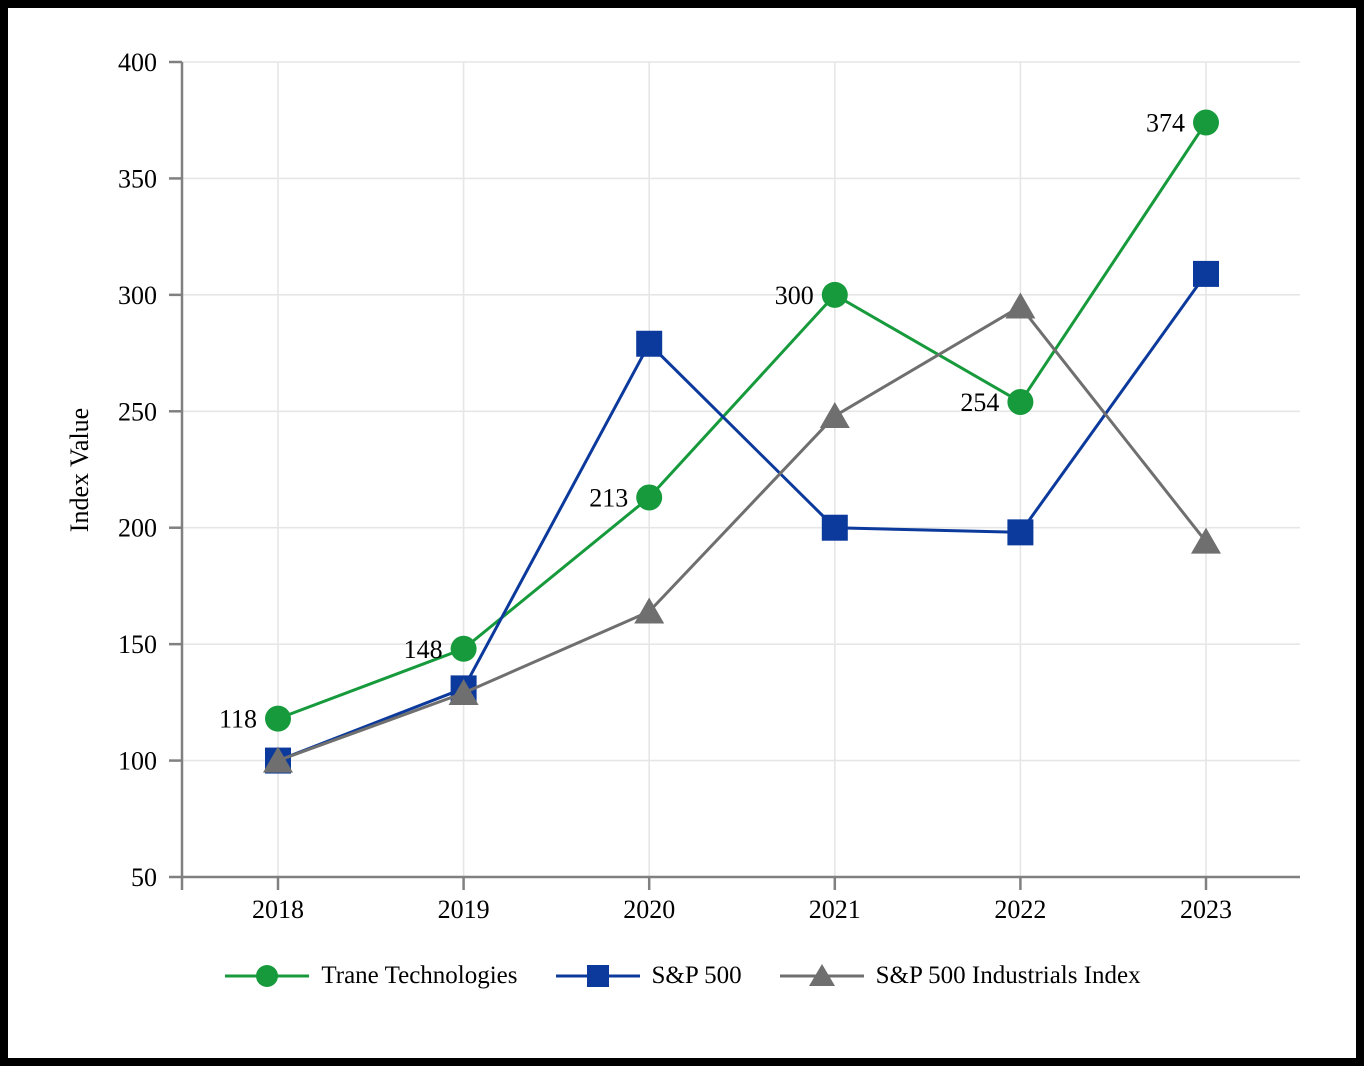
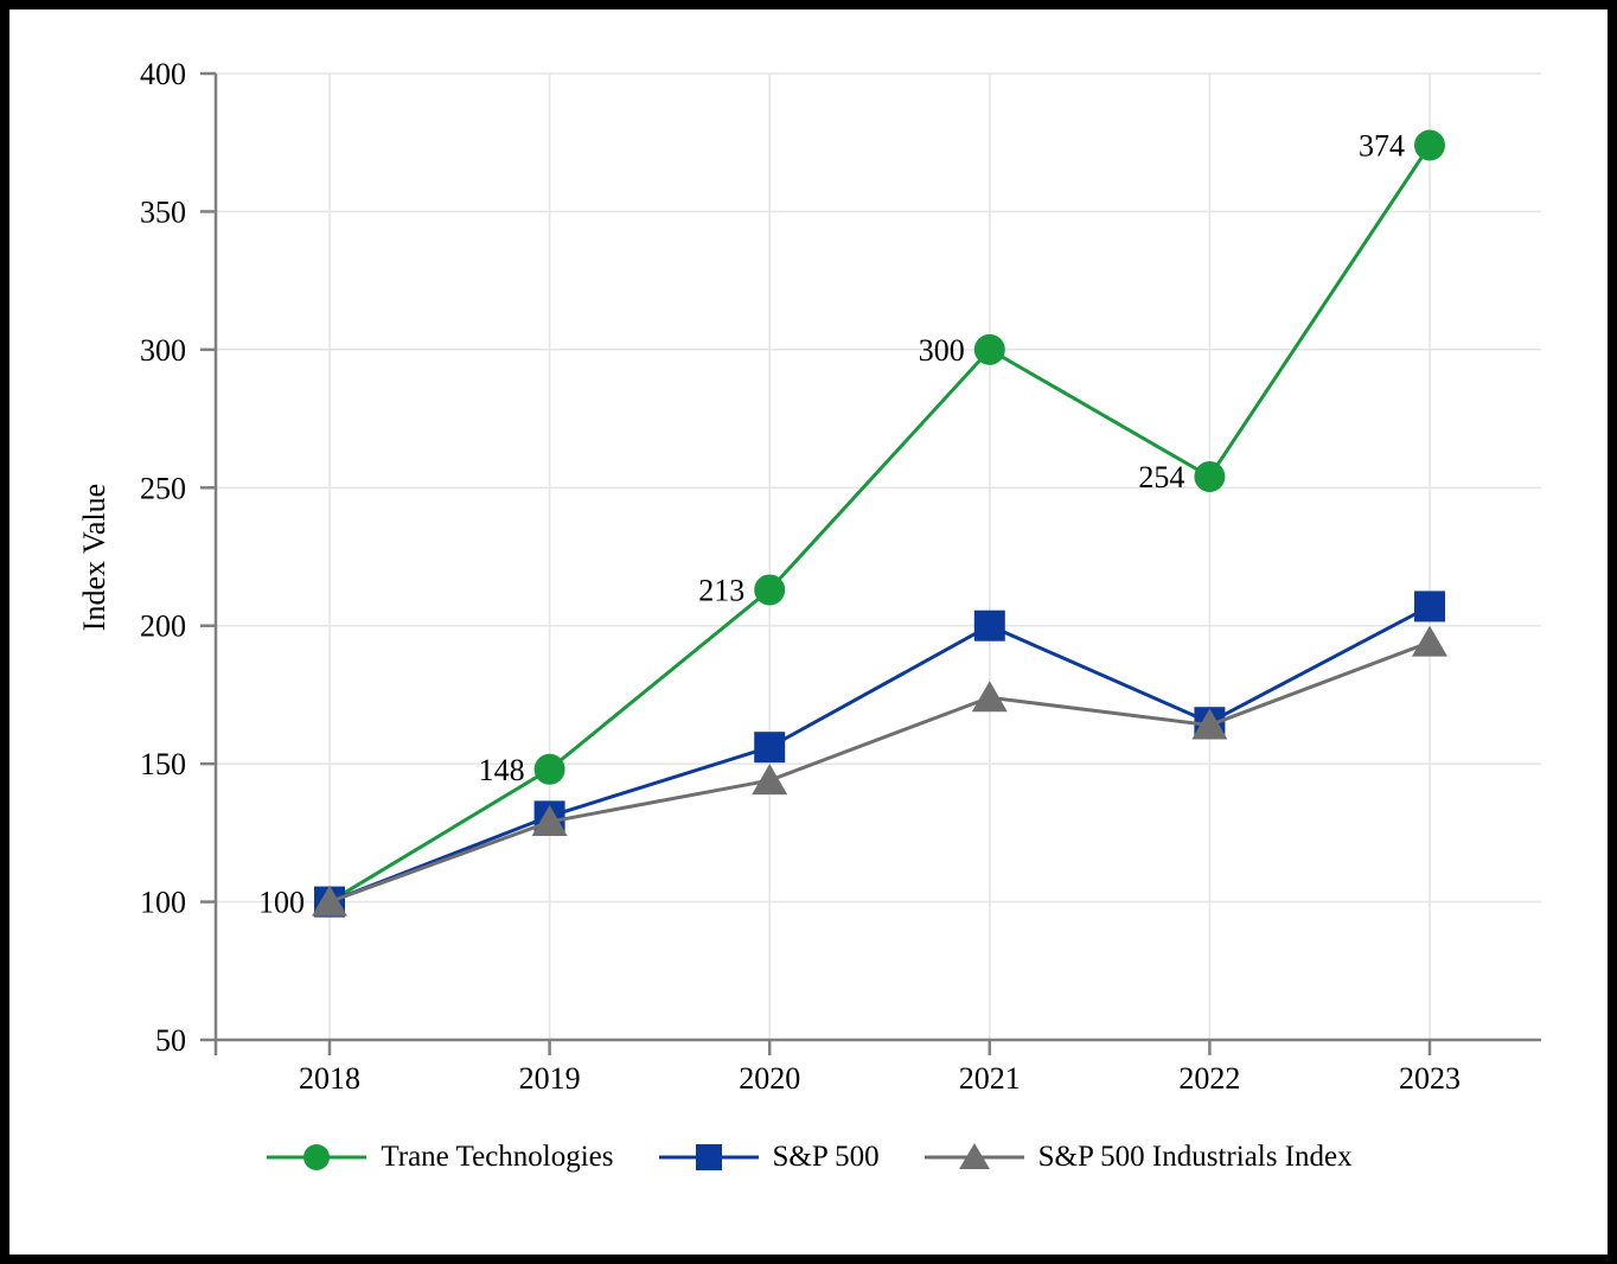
Trane Technologies/2018: 118 -> 100
S&P 500/2020: 279 -> 156
S&P 500 Industrials Index/2020: 164 -> 144
S&P 500 Industrials Index/2021: 248 -> 174
S&P 500/2022: 198 -> 165
S&P 500 Industrials Index/2022: 295 -> 164
S&P 500/2023: 309 -> 207
